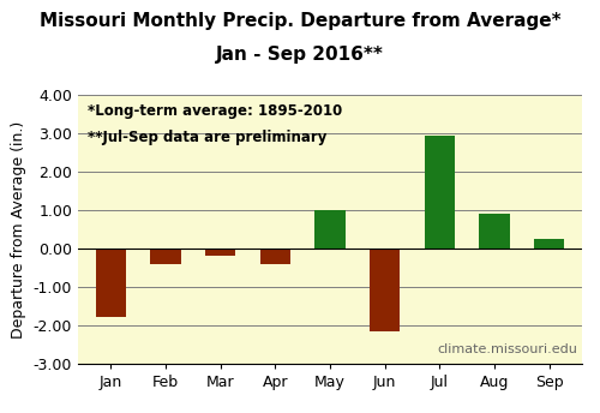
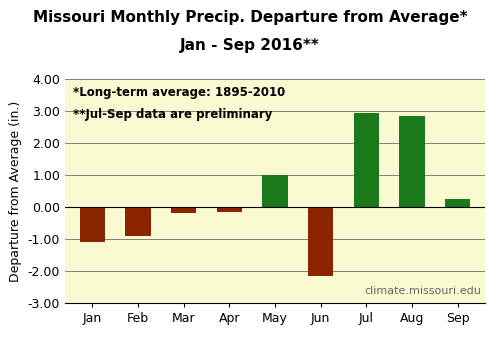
Jan: -1.80 -> -1.10
Feb: -0.40 -> -0.90
Apr: -0.40 -> -0.15
Aug: 0.90 -> 2.85
